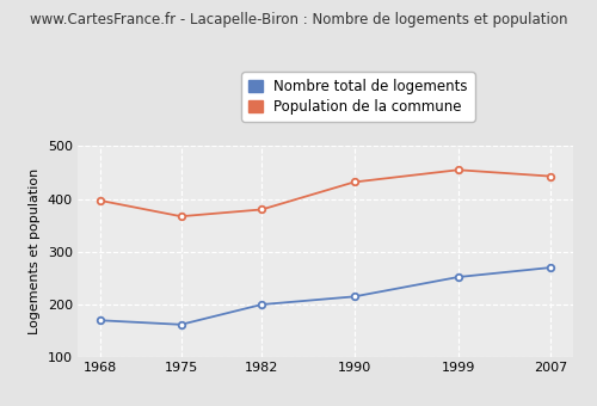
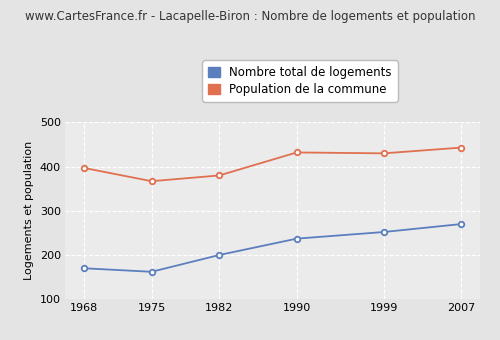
Nombre total de logements/1990: 215 -> 237
Population de la commune/1999: 455 -> 430
